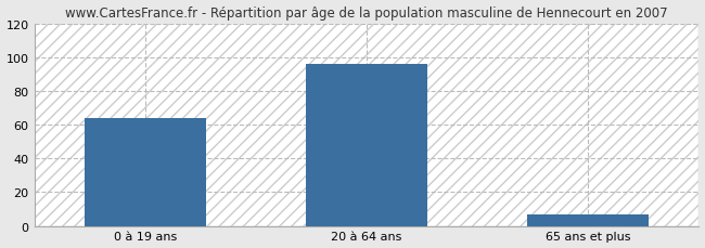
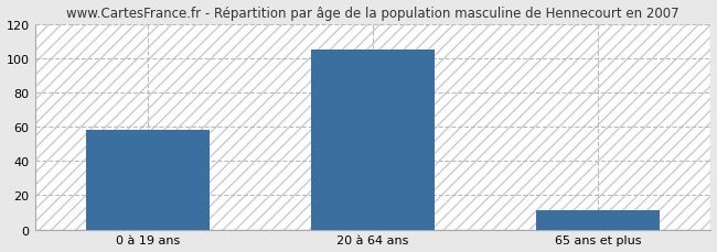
0 à 19 ans: 64 -> 58
20 à 64 ans: 96 -> 105
65 ans et plus: 7 -> 11
